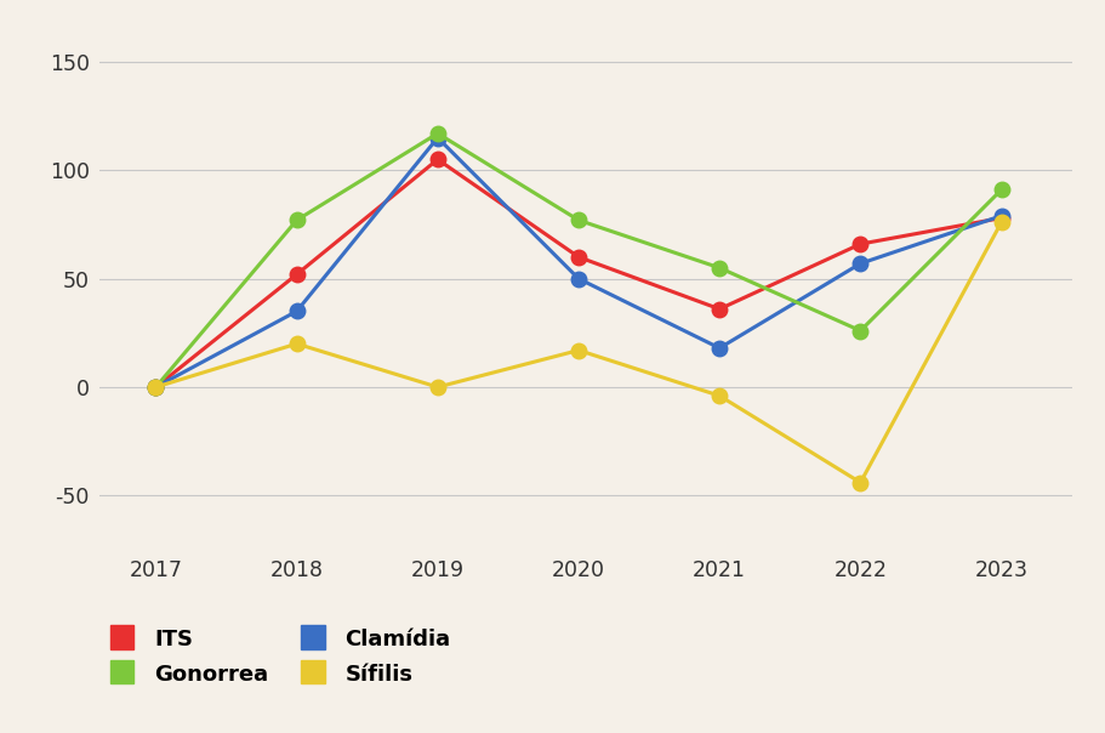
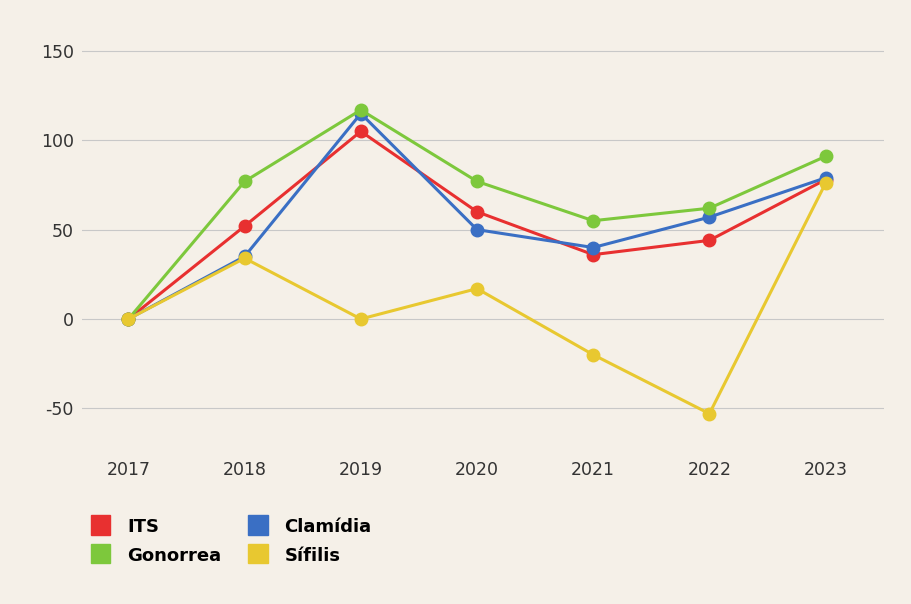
Sífilis/2018: 20 -> 34
Clamídia/2021: 18 -> 40
Sífilis/2021: -4 -> -20
ITS/2022: 66 -> 44
Gonorrea/2022: 26 -> 62
Sífilis/2022: -44 -> -53
